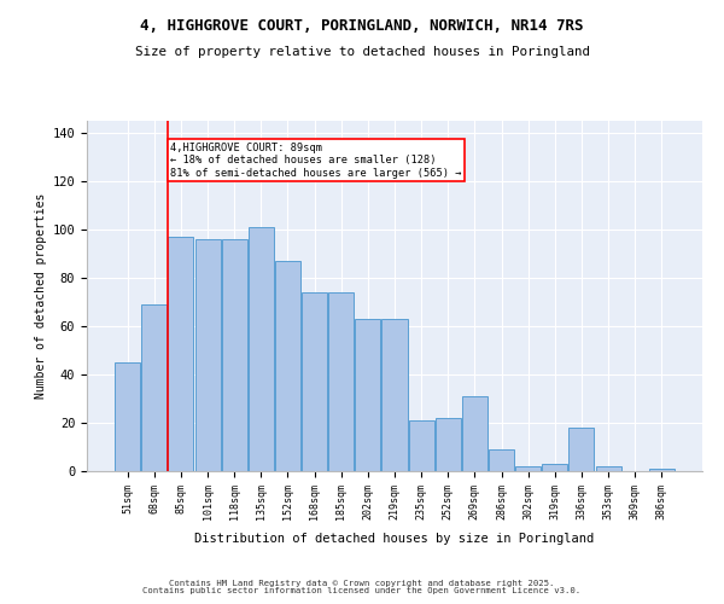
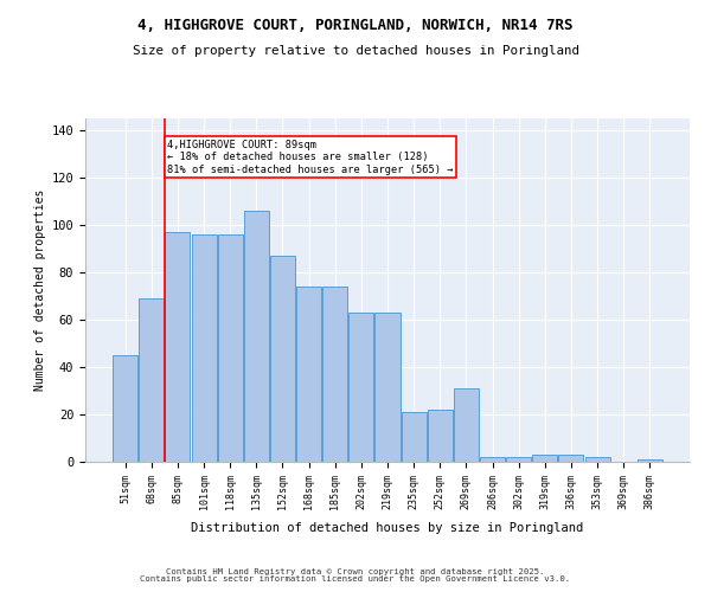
135sqm: 101 -> 106
286sqm: 9 -> 2
336sqm: 18 -> 3
